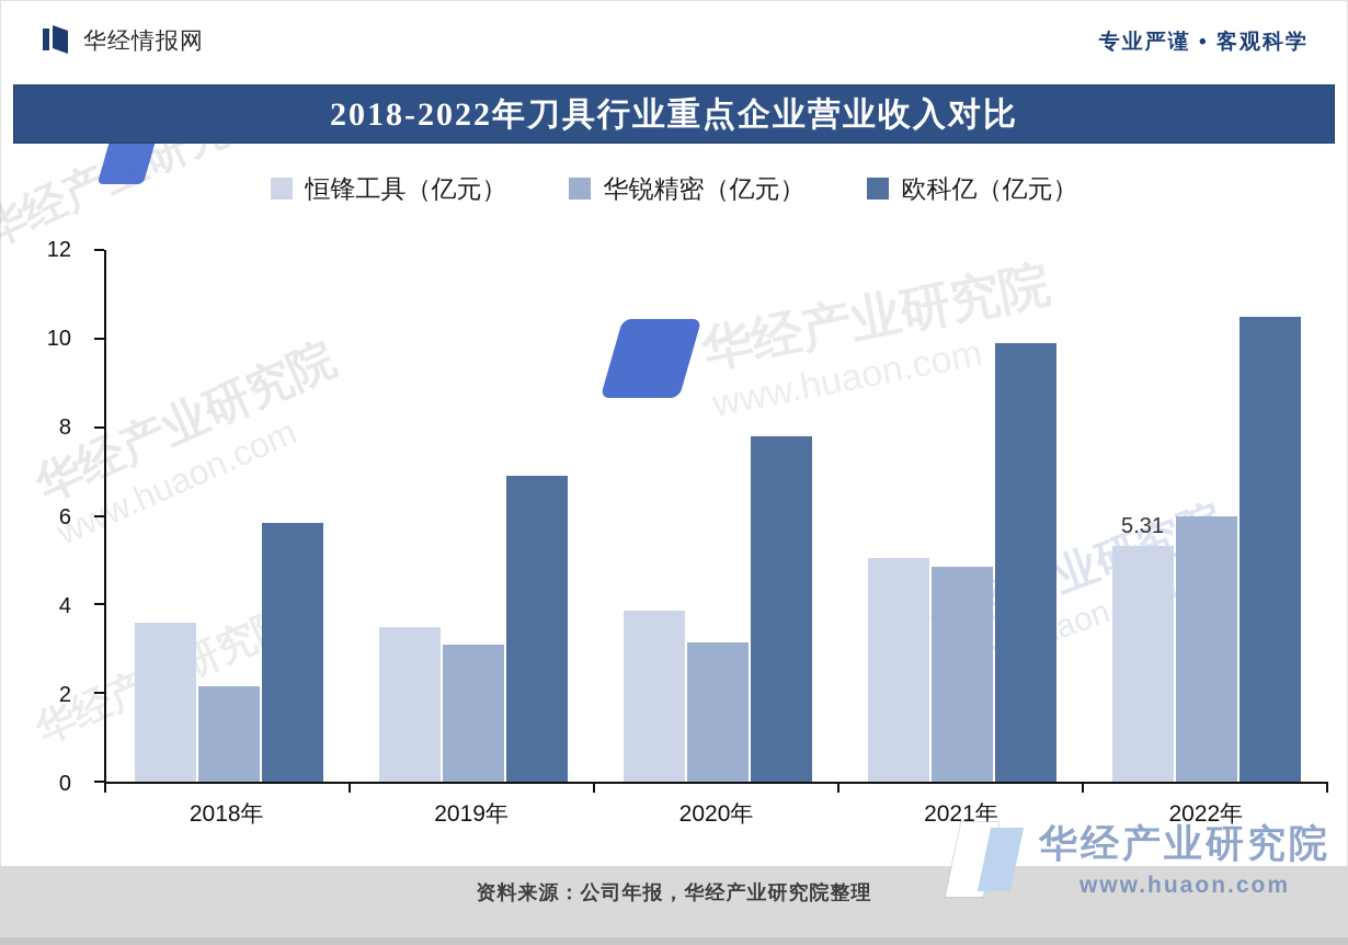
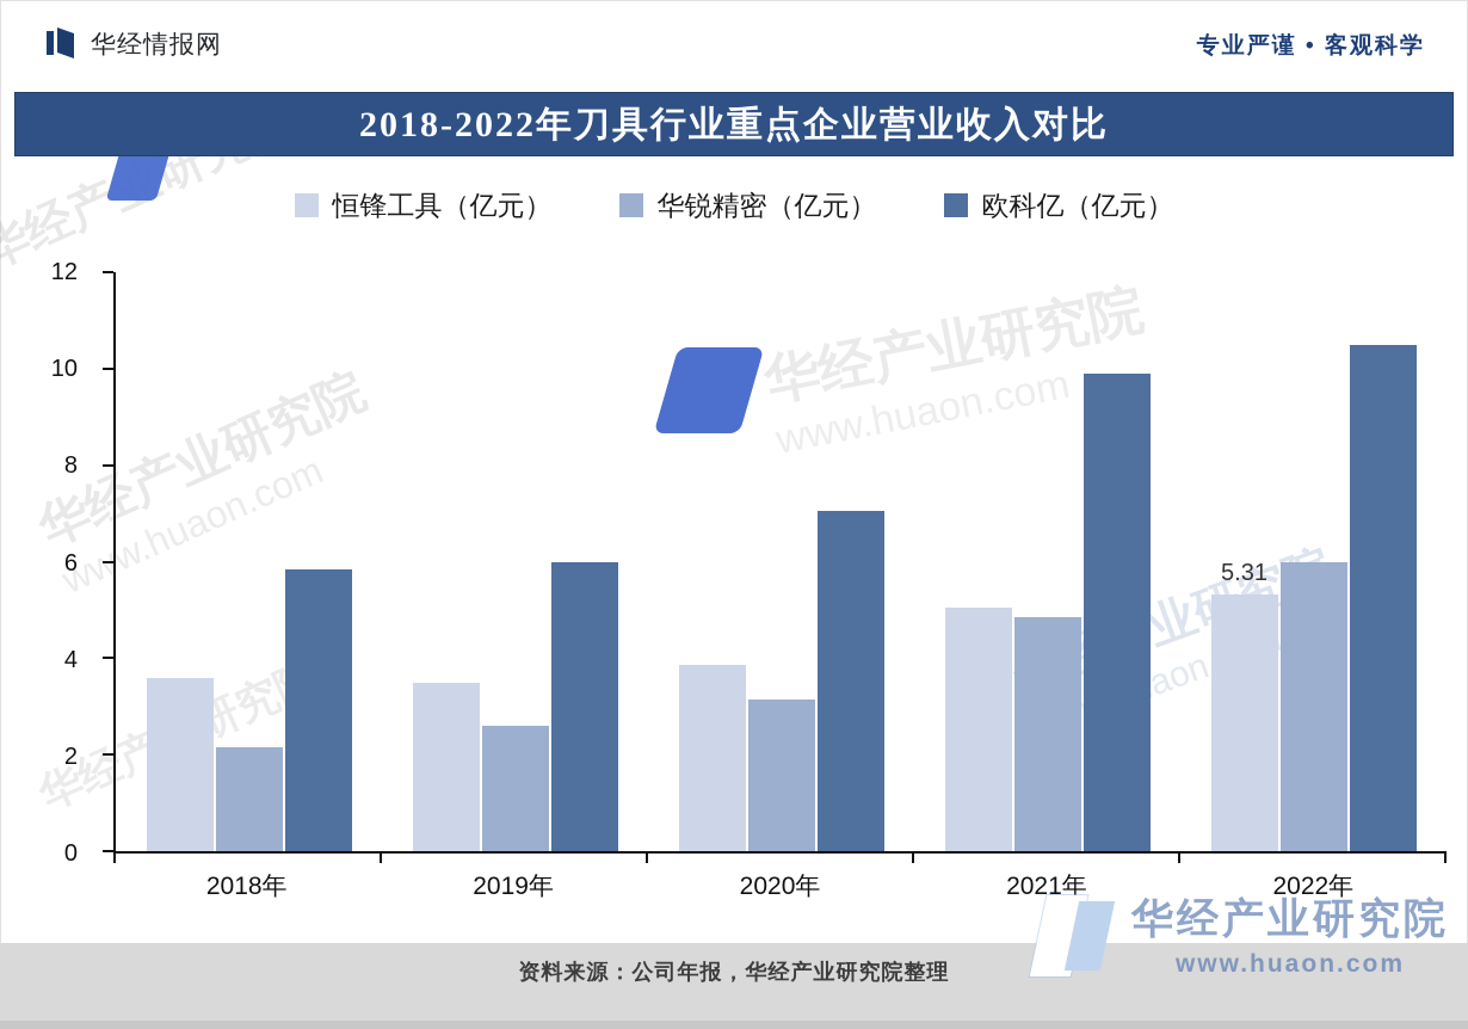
华锐精密（亿元）/2019年: 3.1 -> 2.6
欧科亿（亿元）/2019年: 6.9 -> 6.0
欧科亿（亿元）/2020年: 7.8 -> 7.0
